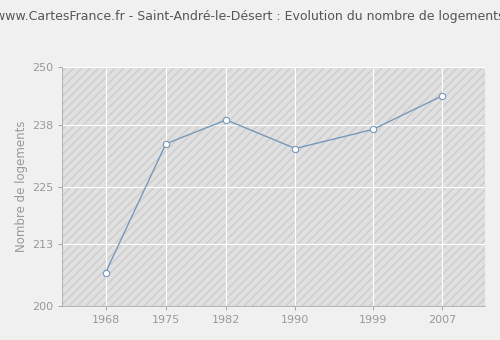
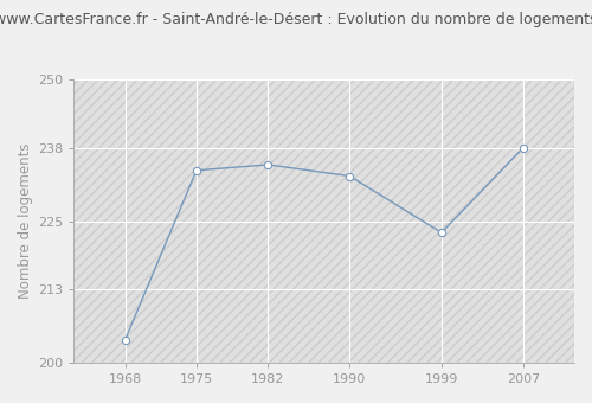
1968: 207 -> 204
1982: 239 -> 235
1999: 237 -> 223
2007: 244 -> 238
